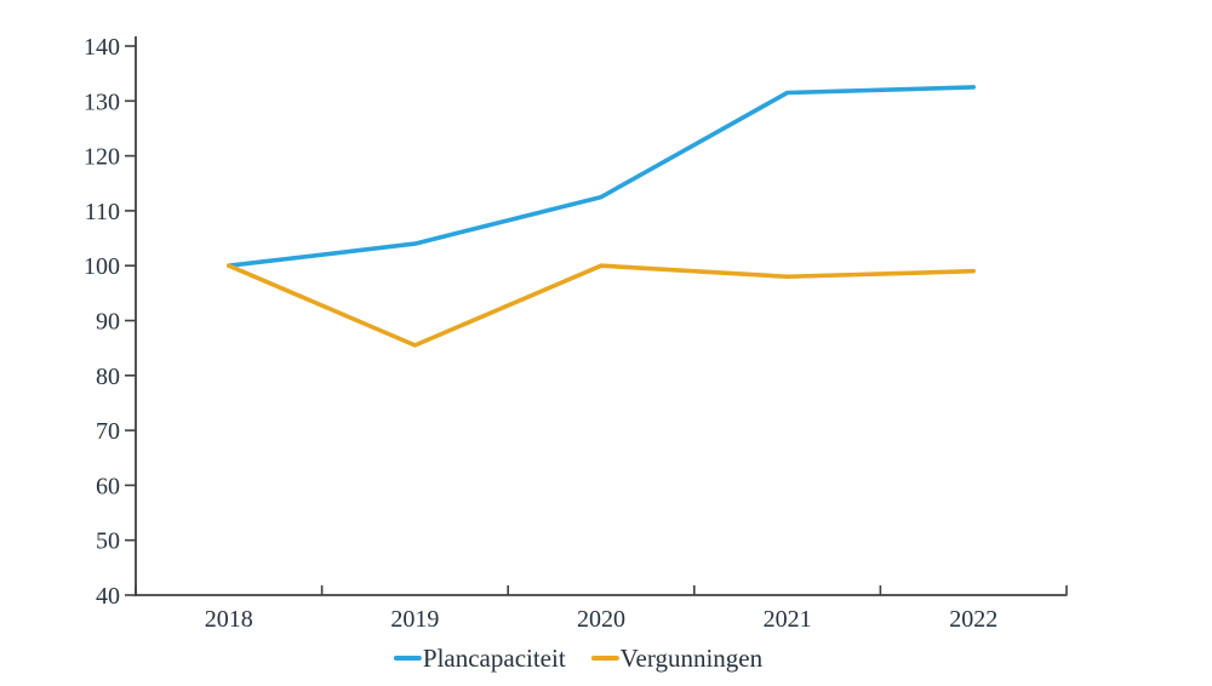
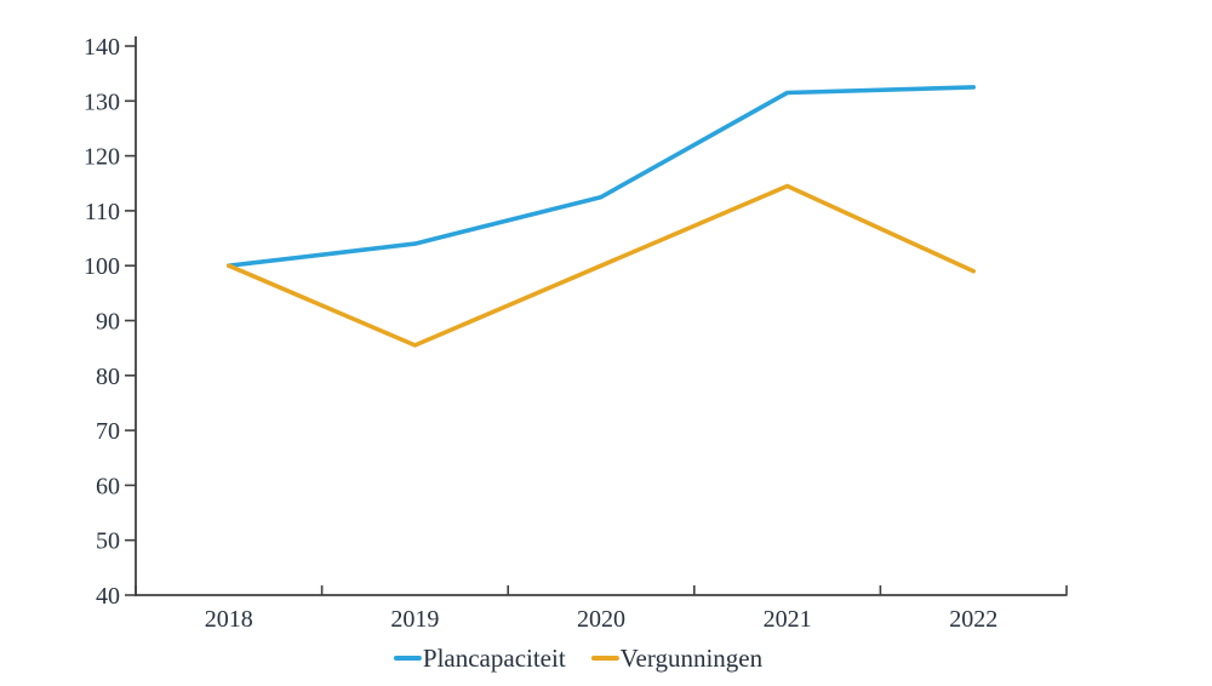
Vergunningen/2021: 98 -> 114
